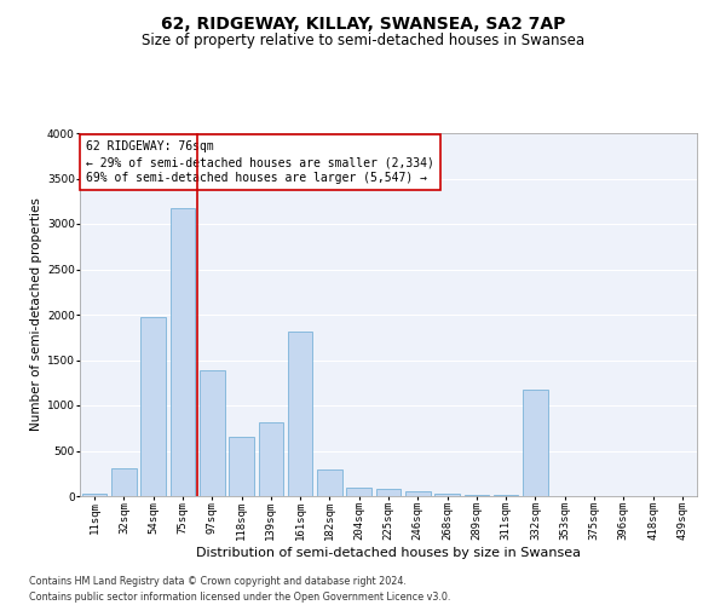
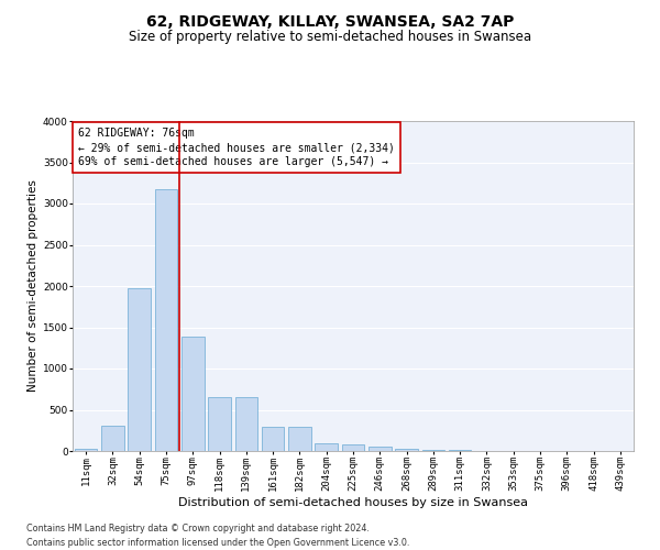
139sqm: 820 -> 650
161sqm: 1820 -> 300
332sqm: 1180 -> 0
